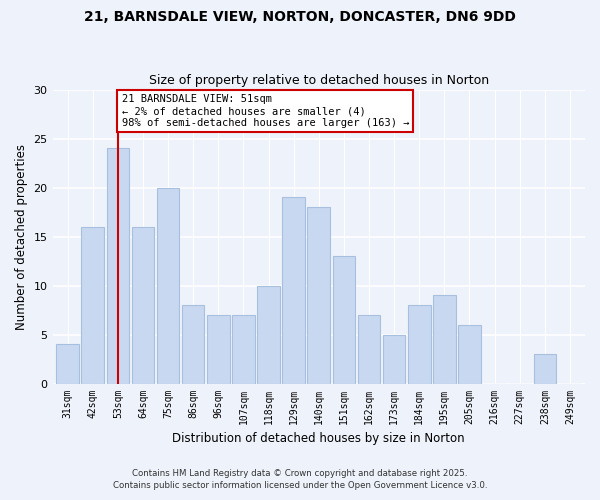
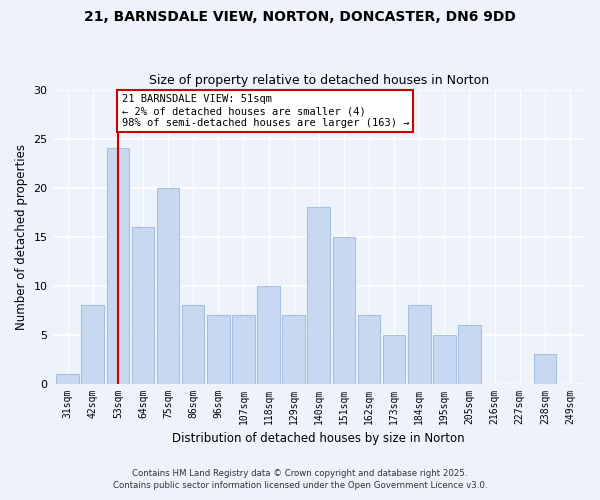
31sqm: 4 -> 1
42sqm: 16 -> 8
129sqm: 19 -> 7
151sqm: 13 -> 15
195sqm: 9 -> 5
